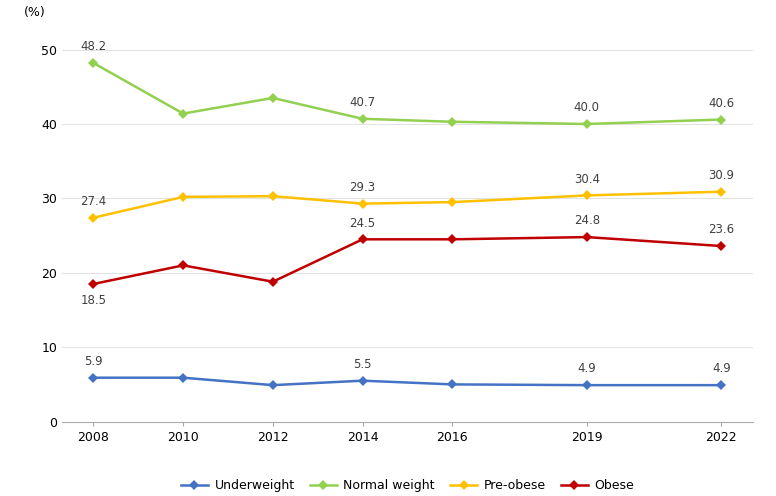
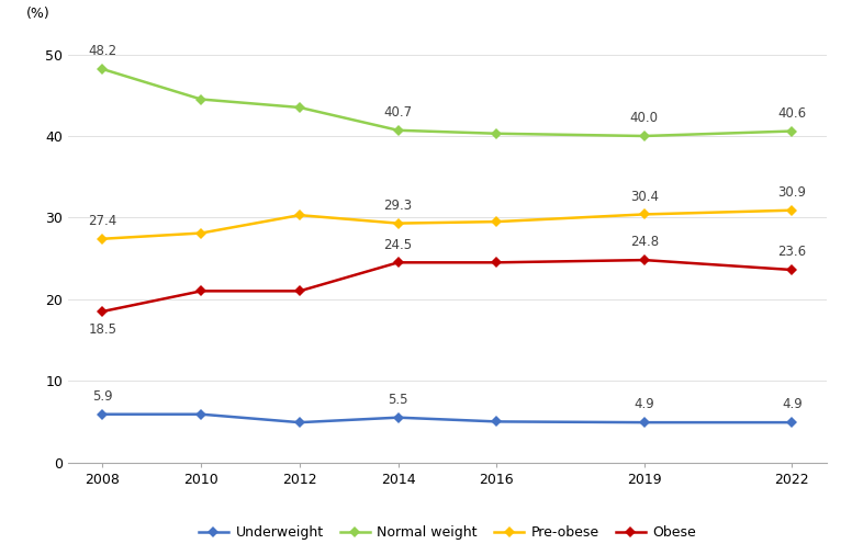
Normal weight/2010: 41.4 -> 44.5
Pre-obese/2010: 30.2 -> 28.1
Obese/2012: 18.8 -> 21.0
